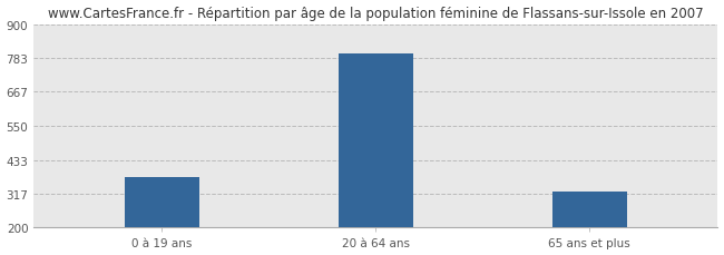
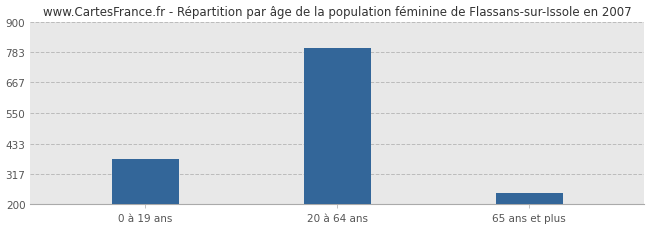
65 ans et plus: 325 -> 243
